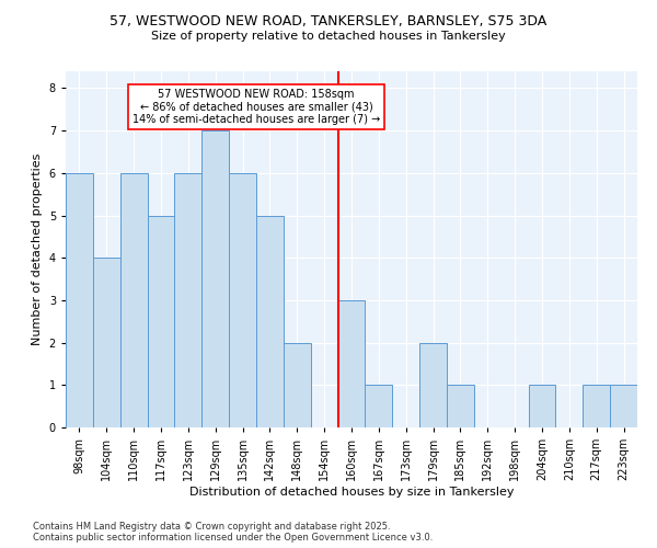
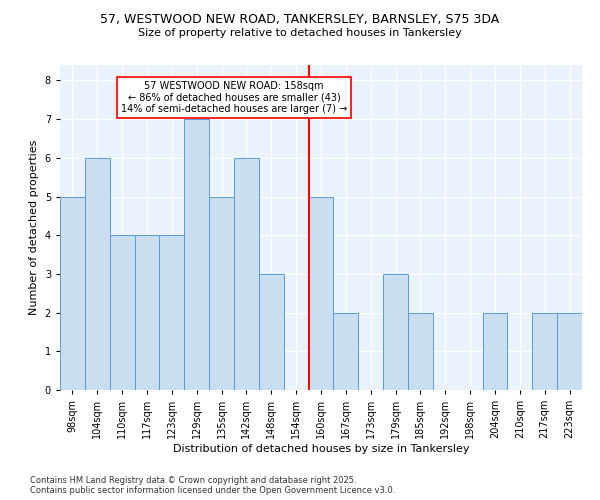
98sqm: 6 -> 5
104sqm: 4 -> 6
110sqm: 6 -> 4
117sqm: 5 -> 4
123sqm: 6 -> 4
135sqm: 6 -> 5
142sqm: 5 -> 6
148sqm: 2 -> 3
160sqm: 3 -> 5
167sqm: 1 -> 2
179sqm: 2 -> 3
185sqm: 1 -> 2
204sqm: 1 -> 2
217sqm: 1 -> 2
223sqm: 1 -> 2
